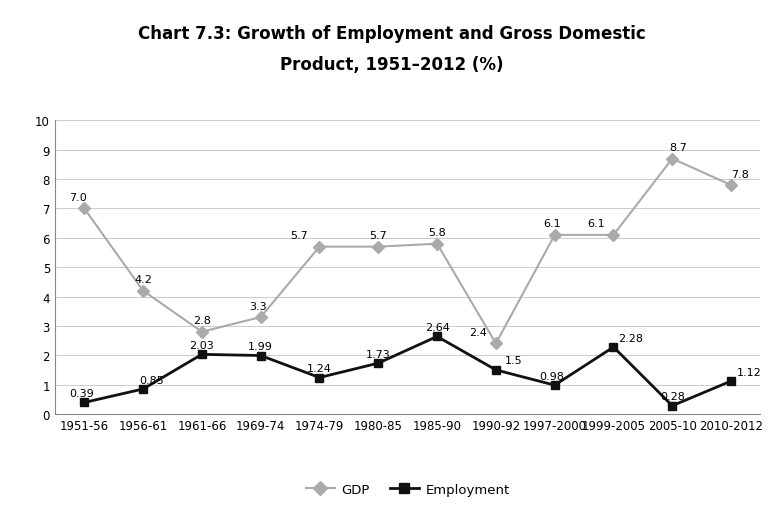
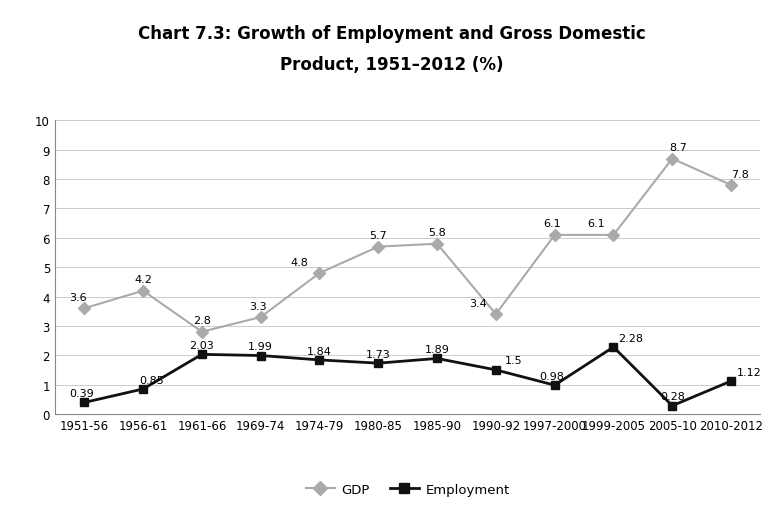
GDP/1951-56: 7.0 -> 3.6
GDP/1974-79: 5.7 -> 4.8
Employment/1974-79: 1.24 -> 1.84
Employment/1985-90: 2.64 -> 1.89
GDP/1990-92: 2.4 -> 3.4
